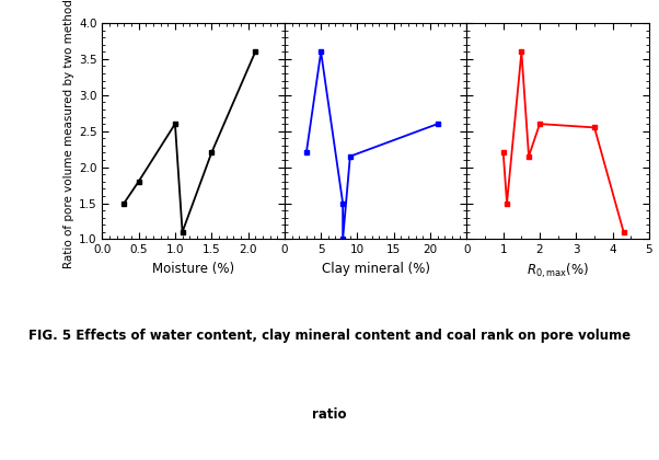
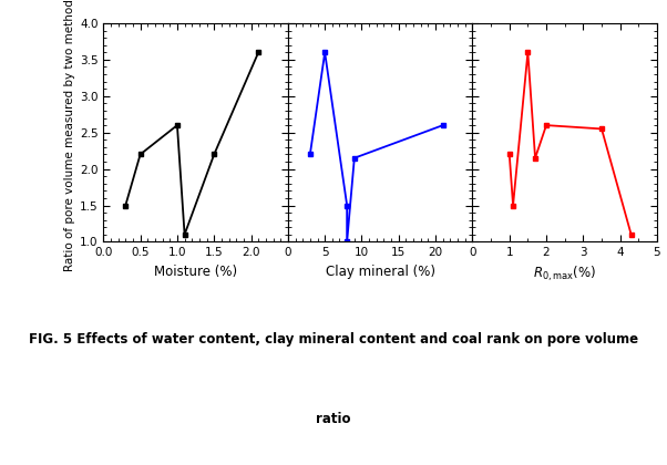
0.5: 1.8 -> 2.2
